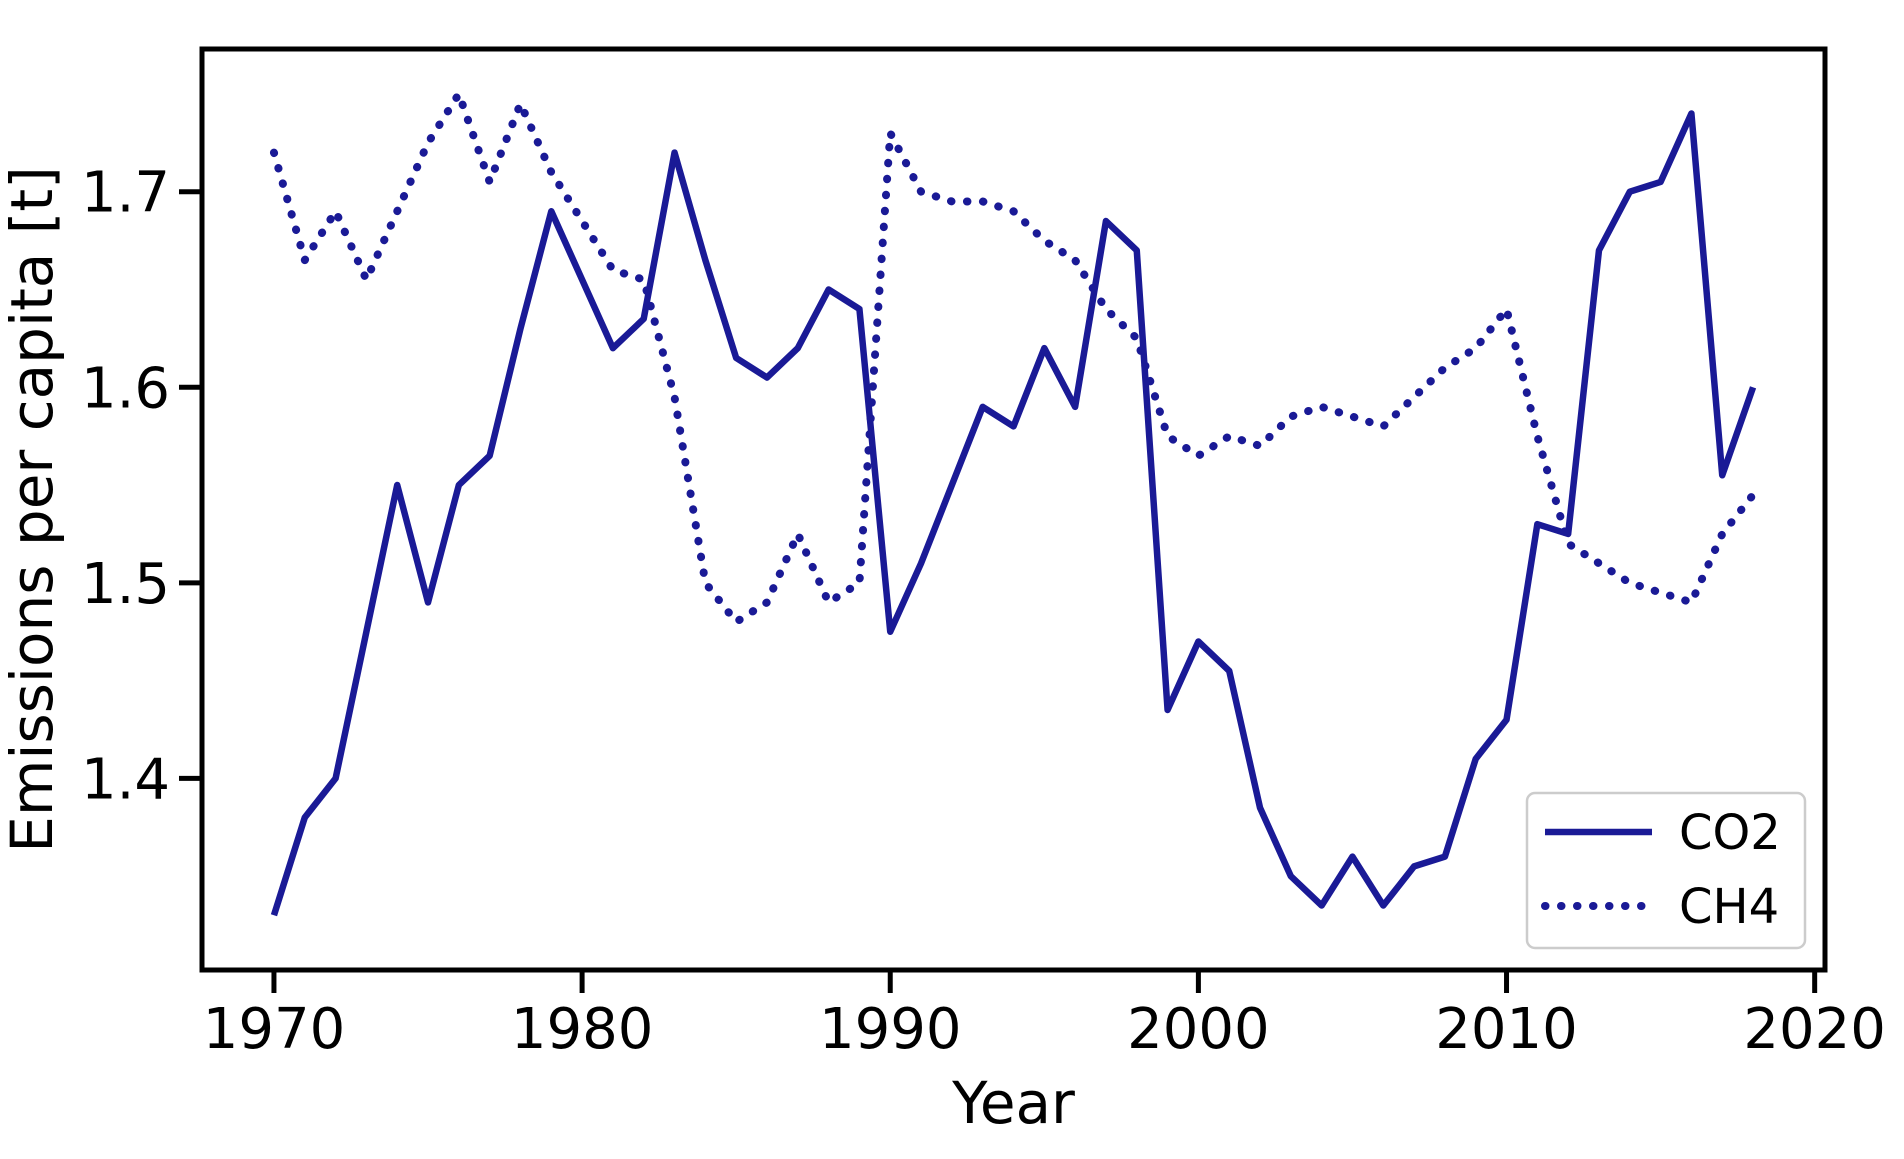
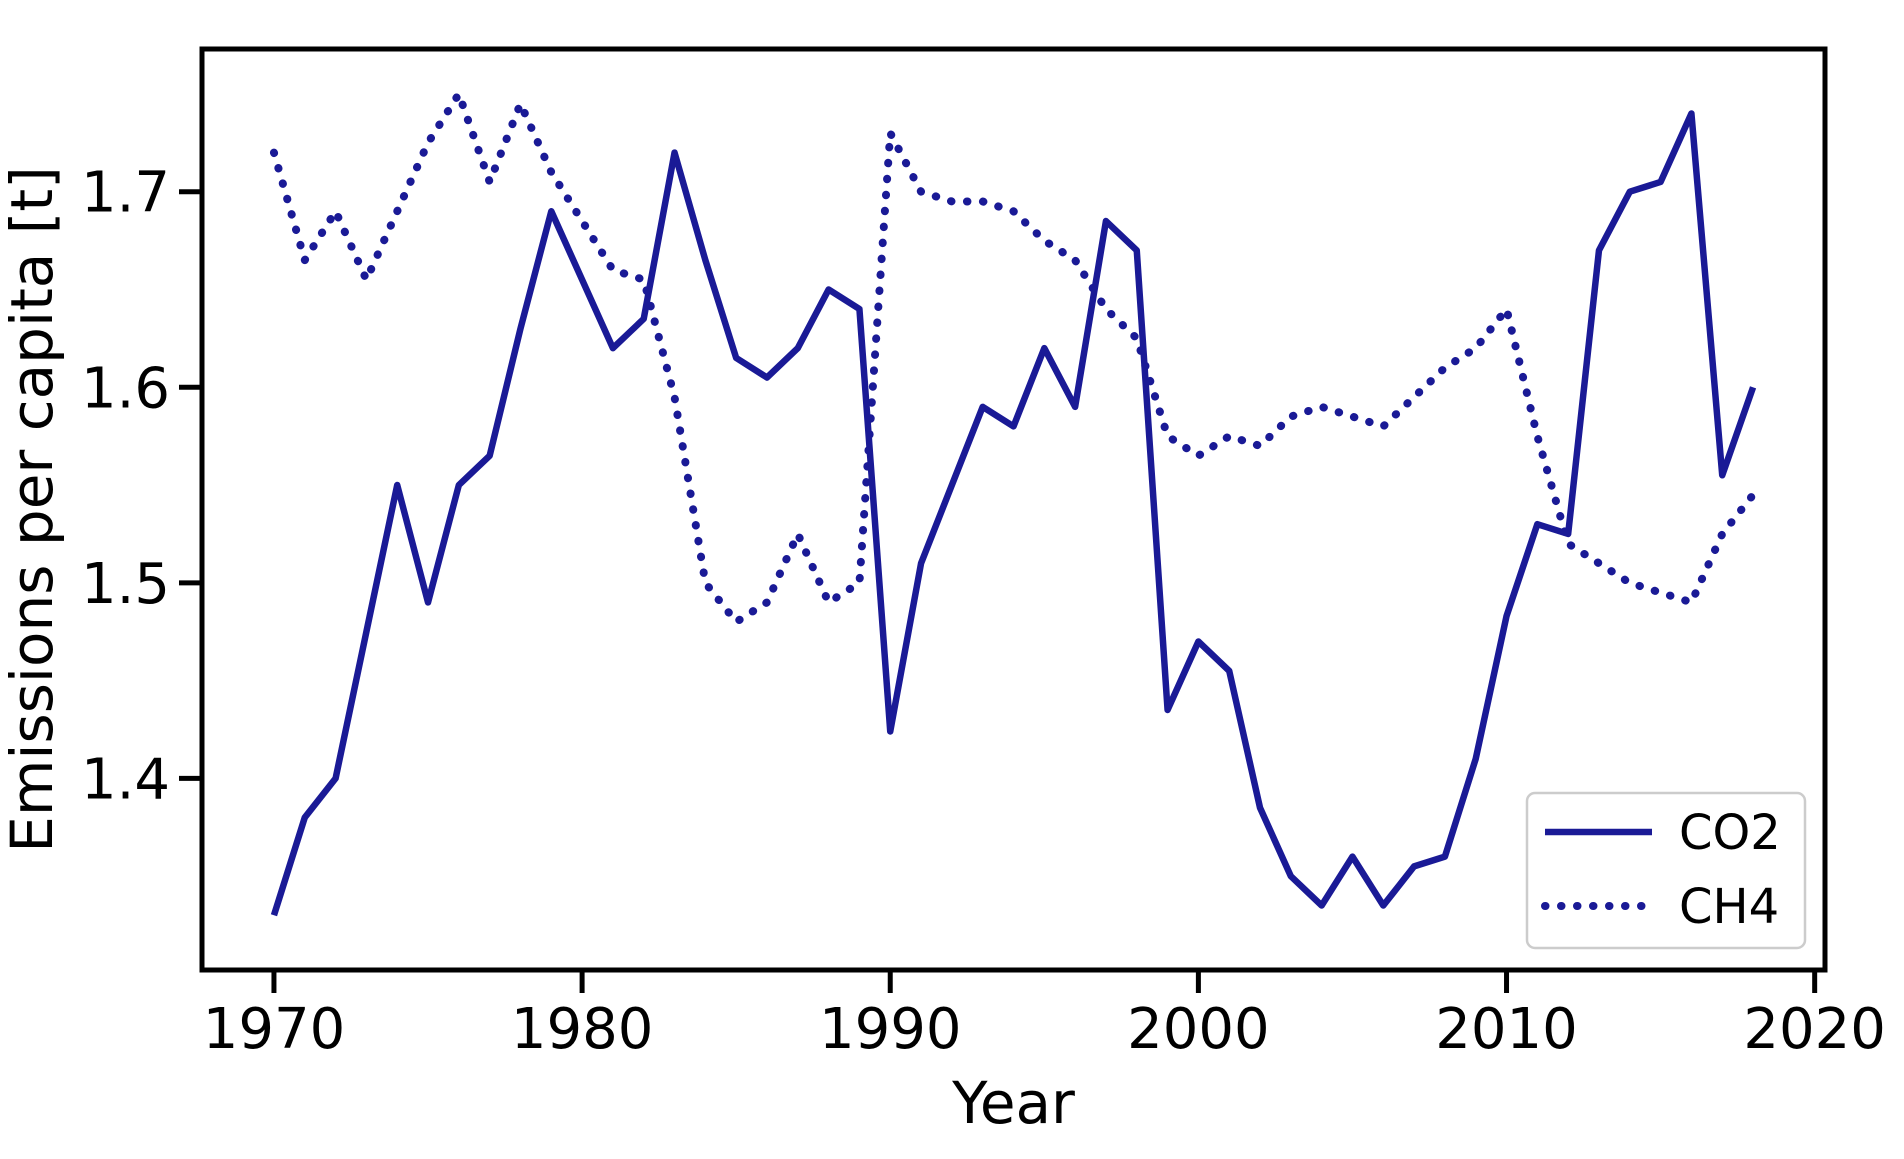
CO2/1990: 1.475 -> 1.424
CO2/2010: 1.430 -> 1.483
